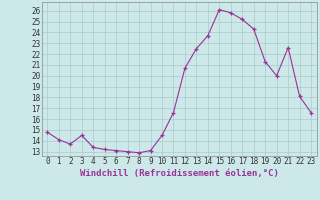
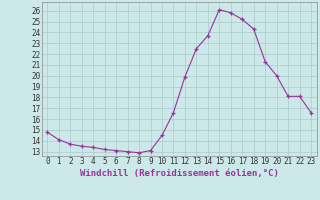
3: 14.5 -> 13.5
12: 20.7 -> 19.9
21: 22.6 -> 18.1
